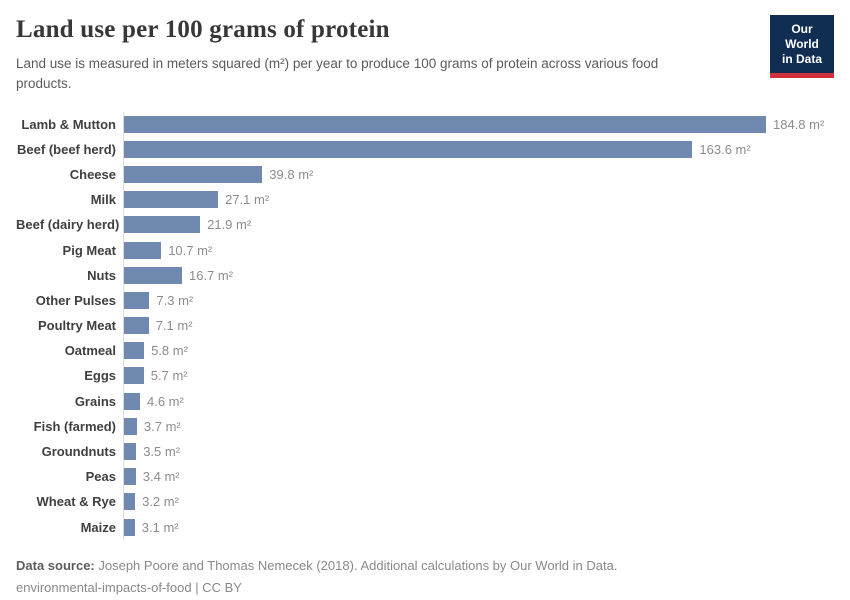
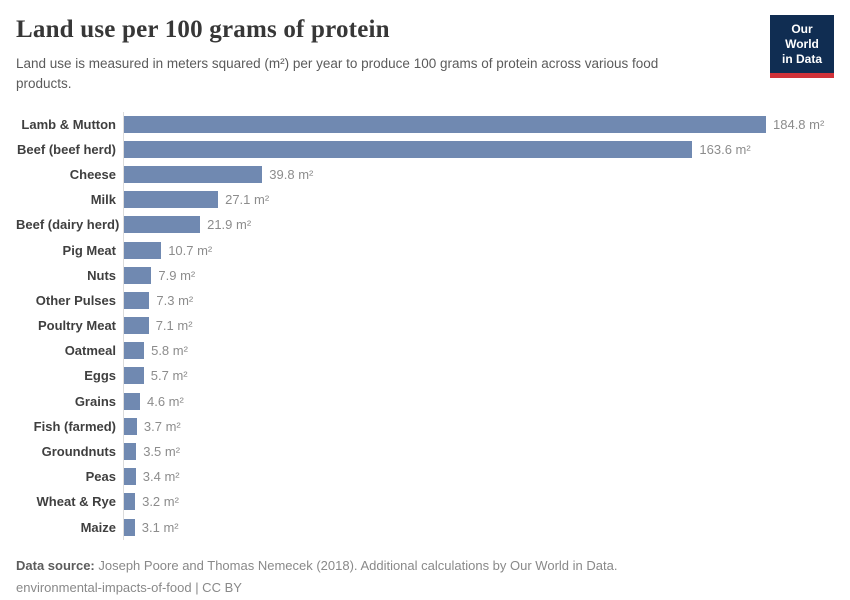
Nuts: 16.7 -> 7.9
